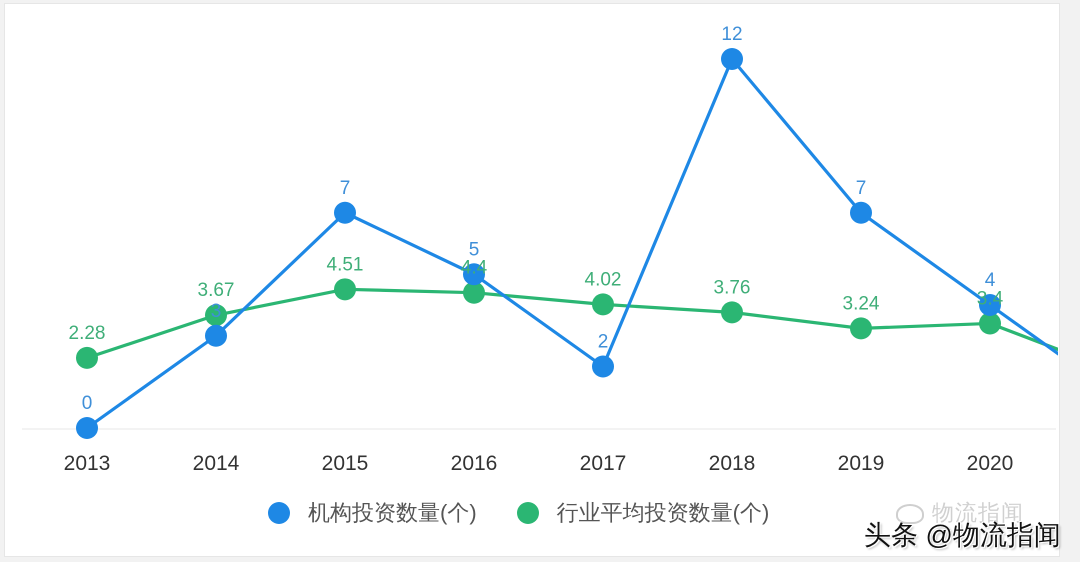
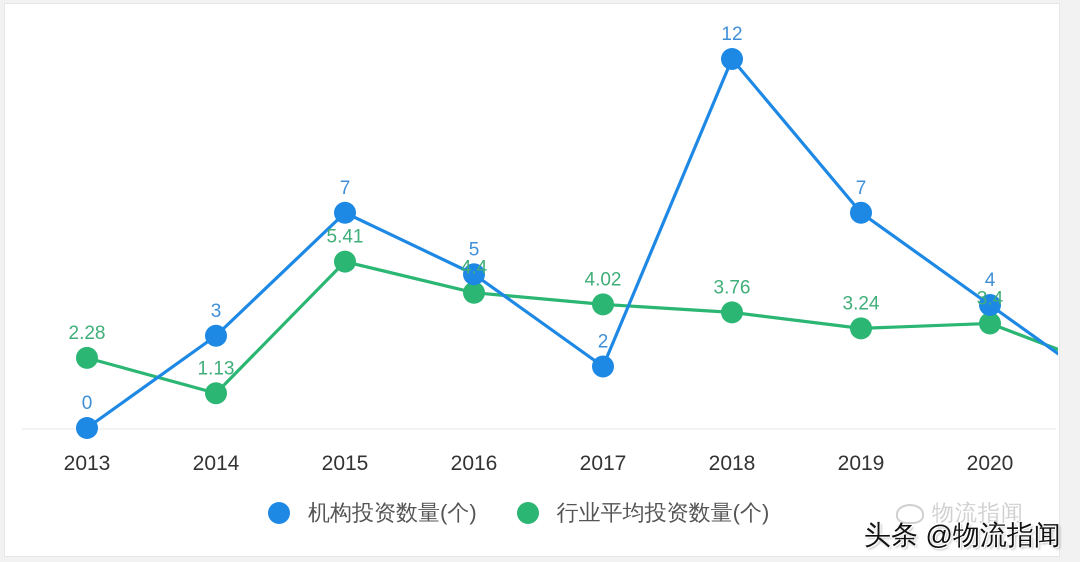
行业平均投资数量(个)/2014: 3.67 -> 1.13
行业平均投资数量(个)/2015: 4.51 -> 5.41
